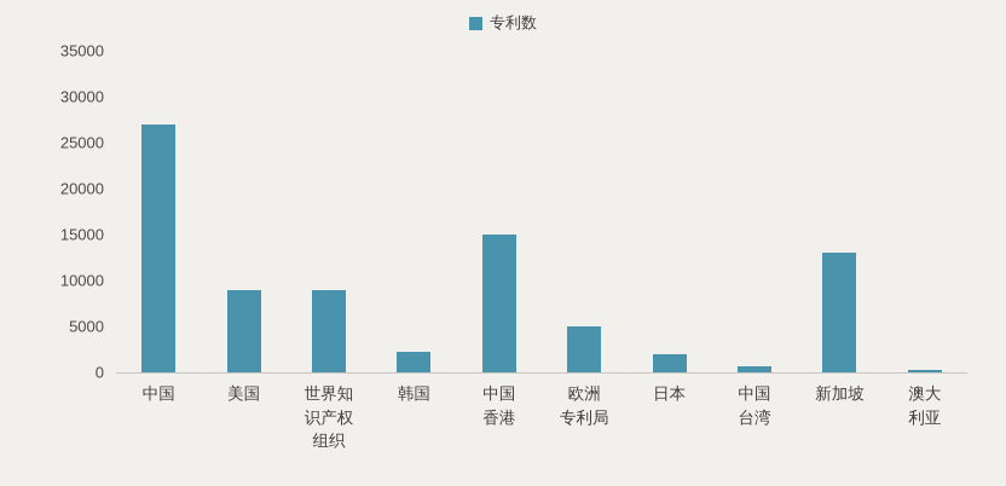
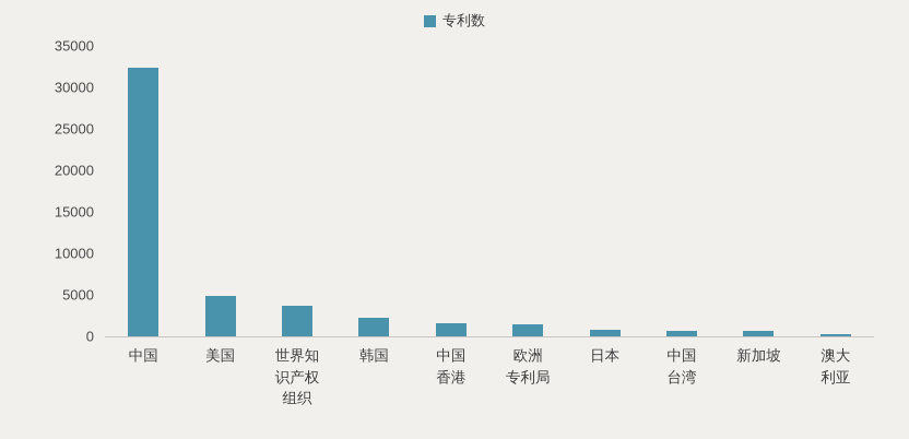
中国: 27000 -> 32000
美国: 9000 -> 5000
世界知识产权组织: 9000 -> 4000
中国香港: 15000 -> 2000
欧洲专利局: 5000 -> 1000
日本: 2000 -> 1000
新加坡: 13000 -> 1000
